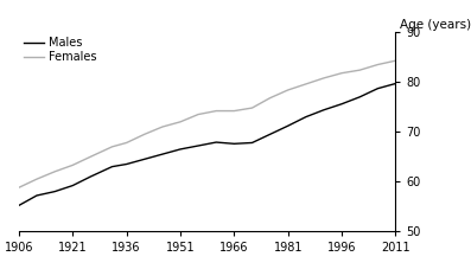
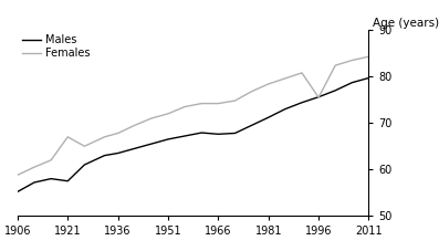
Males/1921: 59.2 -> 57.5
Females/1921: 63.3 -> 67.0
Females/1996: 81.8 -> 75.5
